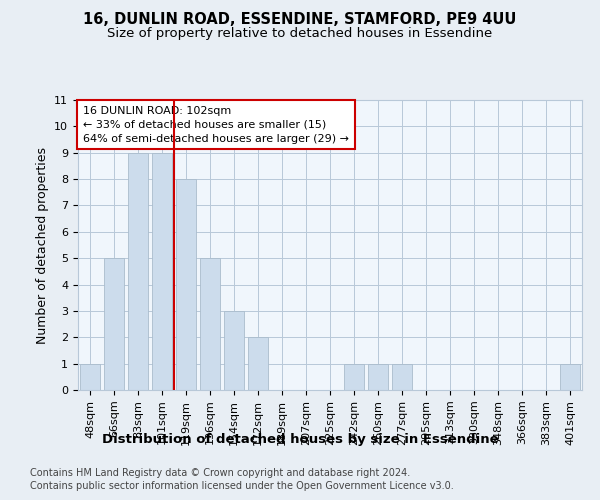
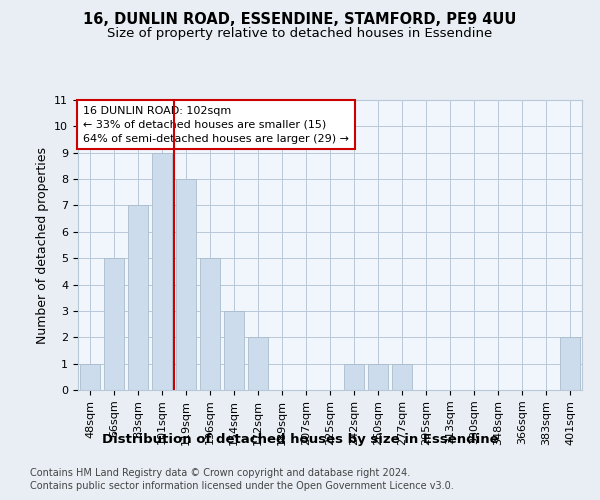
83sqm: 9 -> 7
401sqm: 1 -> 2
